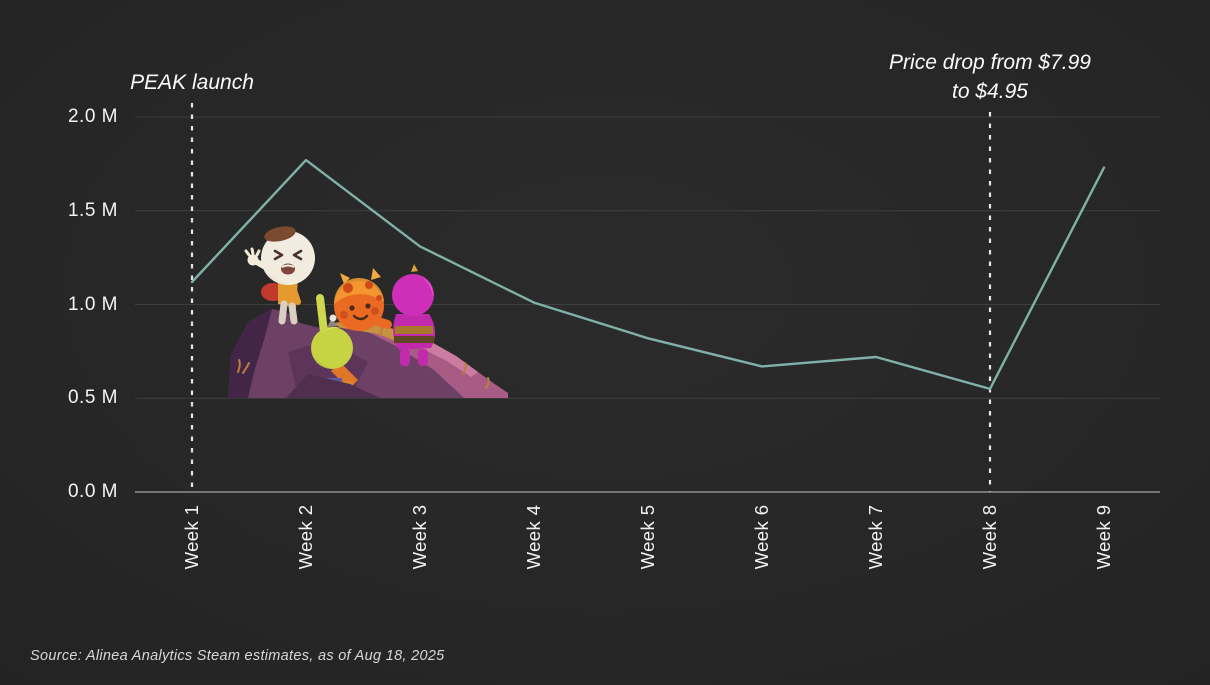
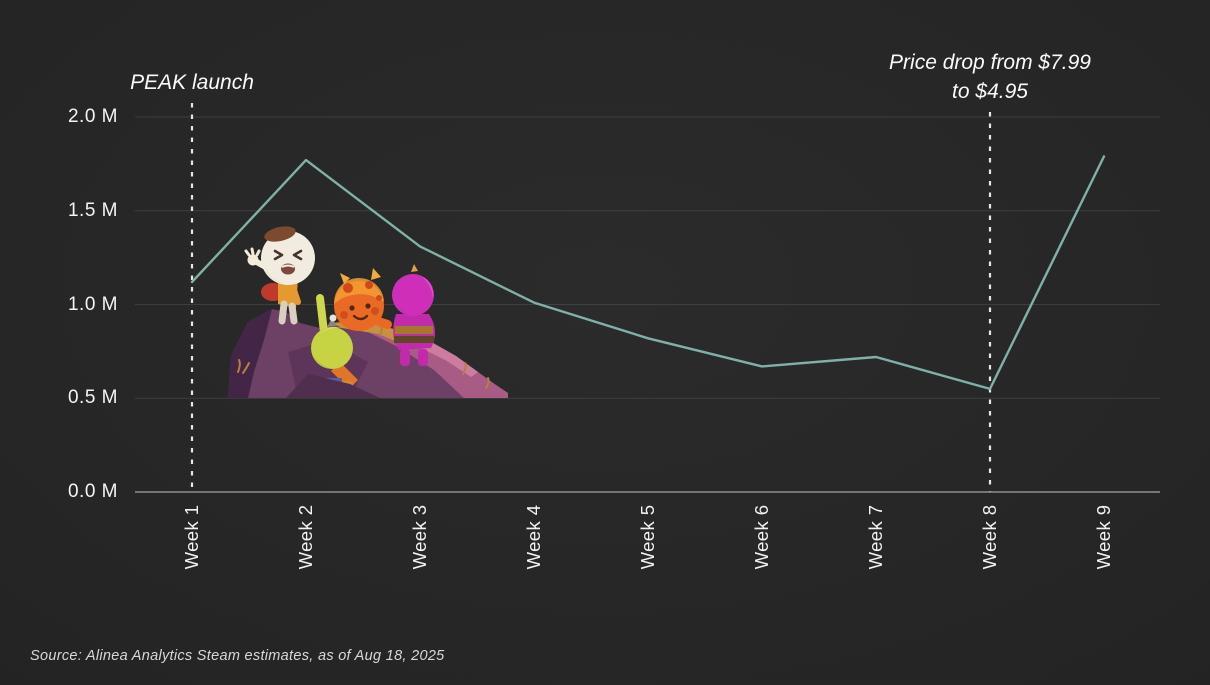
Week 9: 1.73M -> 1.79M
